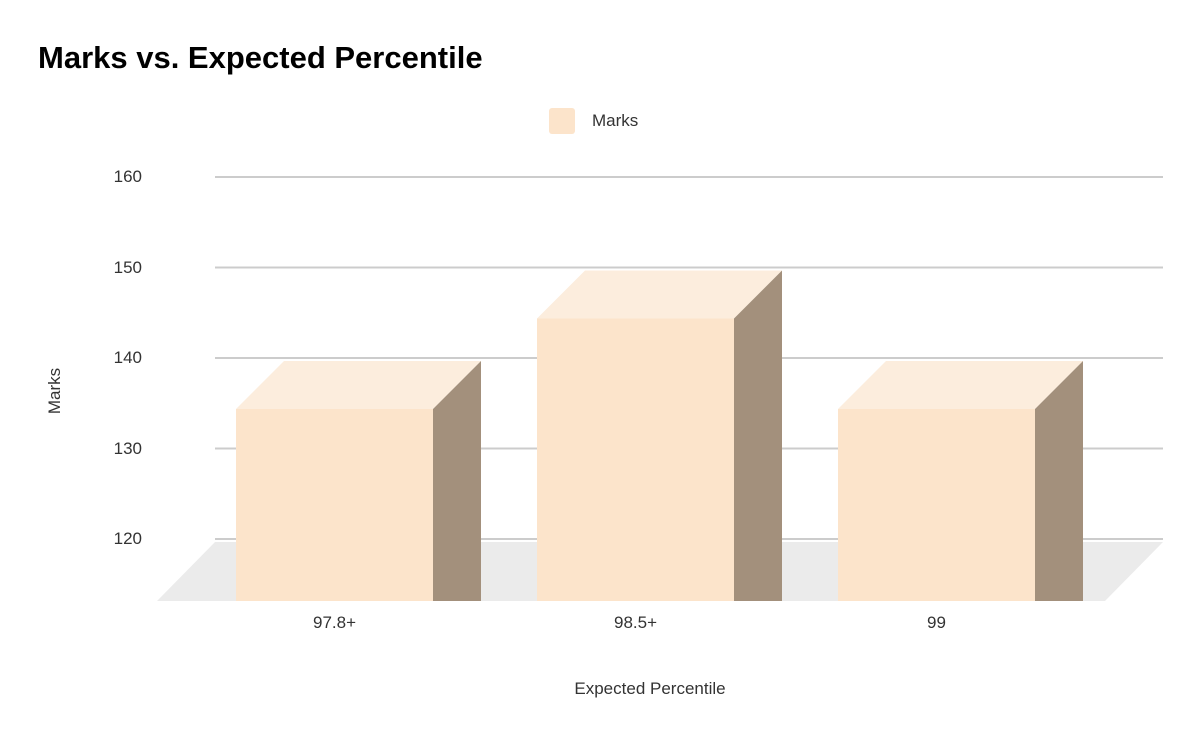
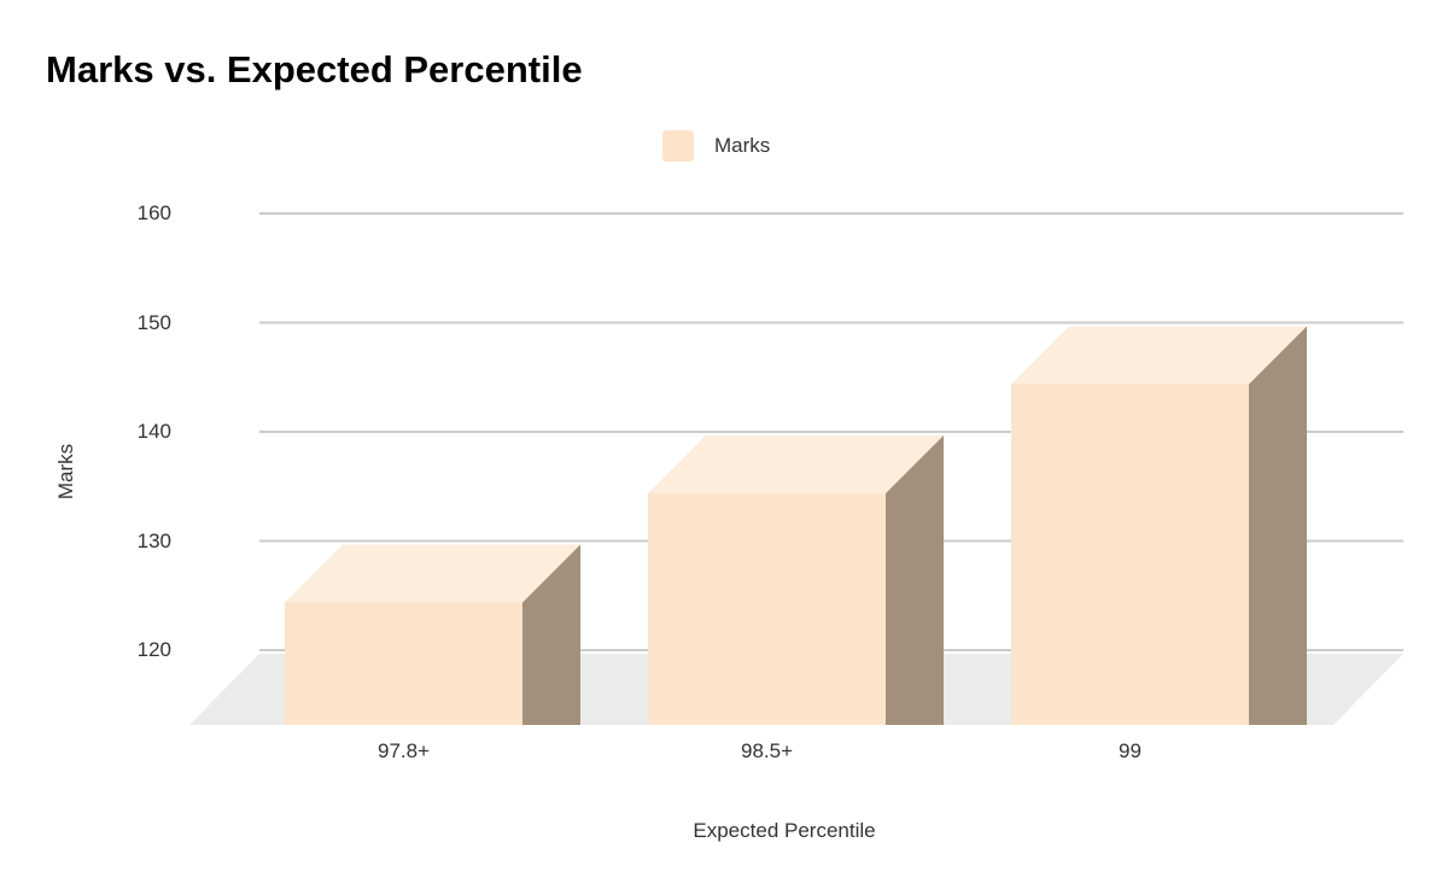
97.8+: 140 -> 130
98.5+: 150 -> 140
99: 140 -> 150
